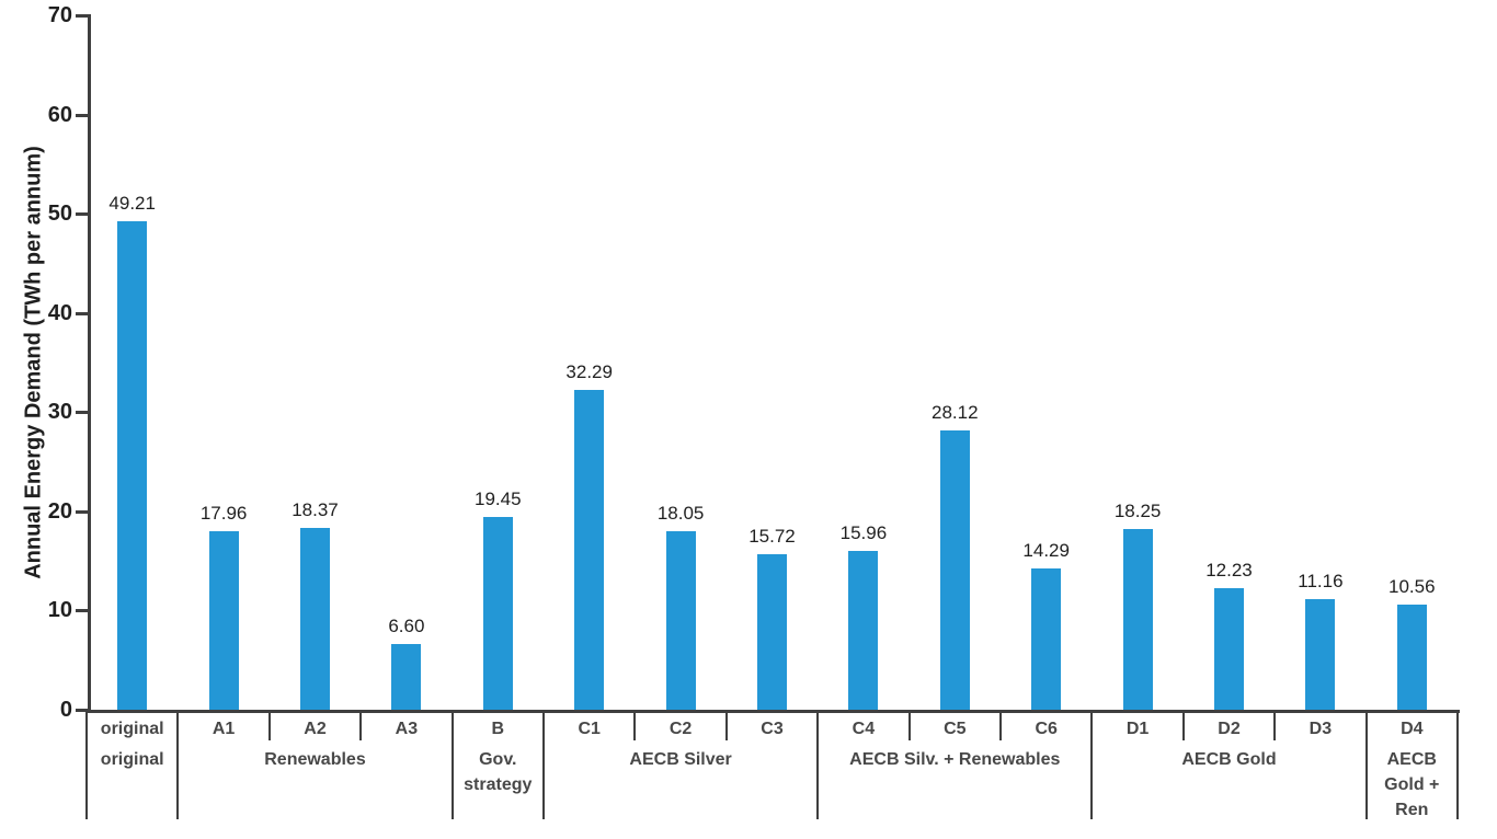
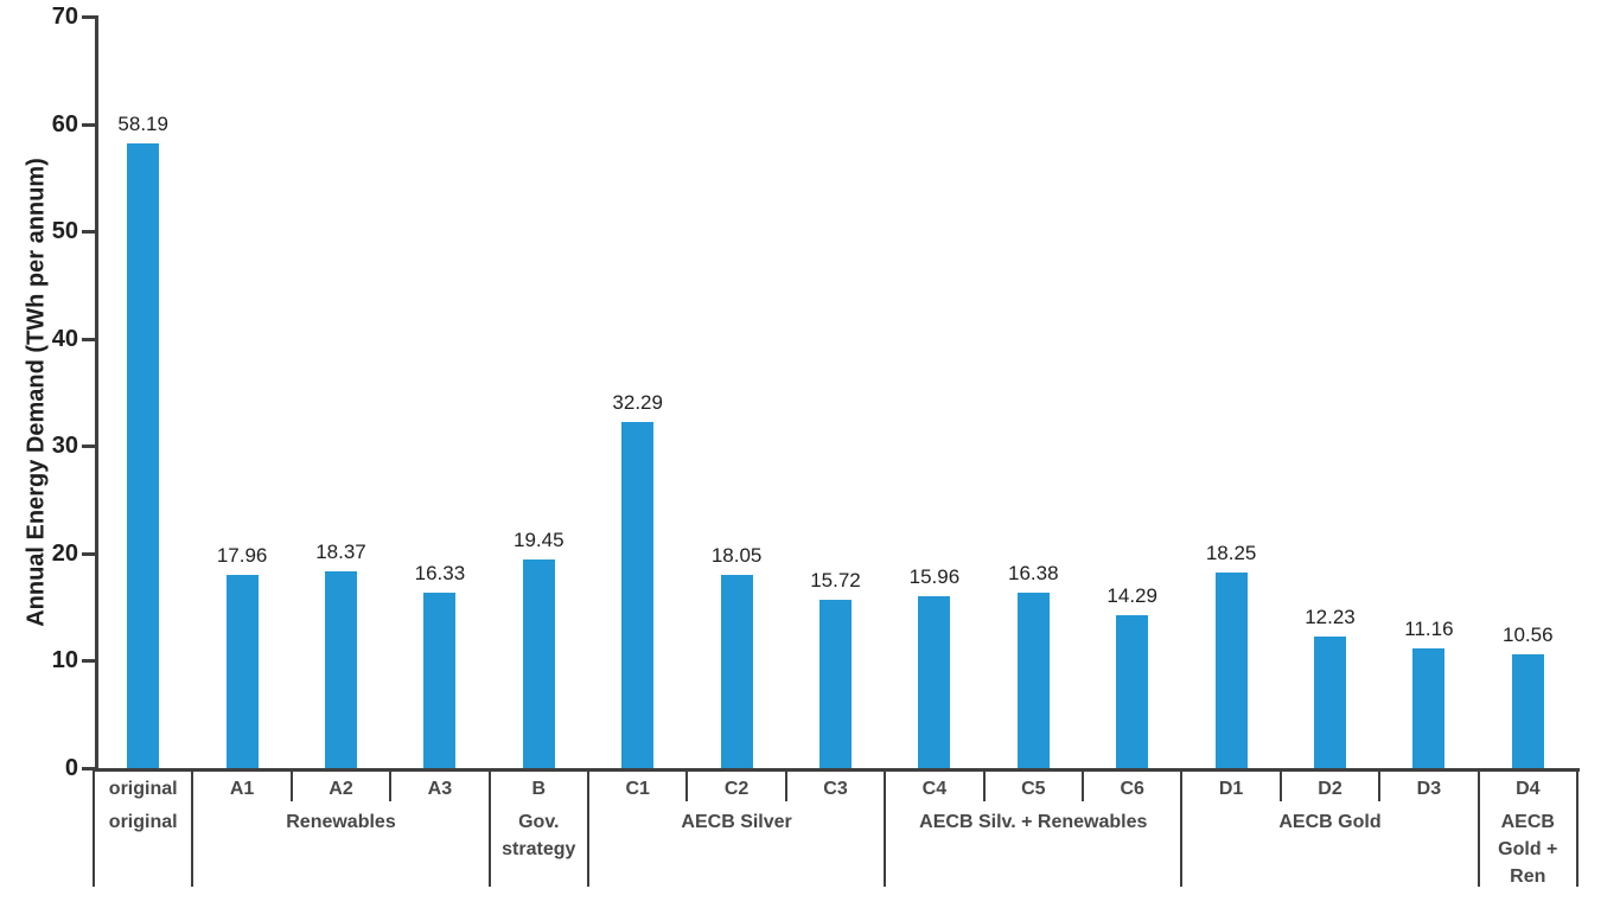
original: 49.21 -> 58.19
A3: 6.60 -> 16.33
C5: 28.12 -> 16.38
